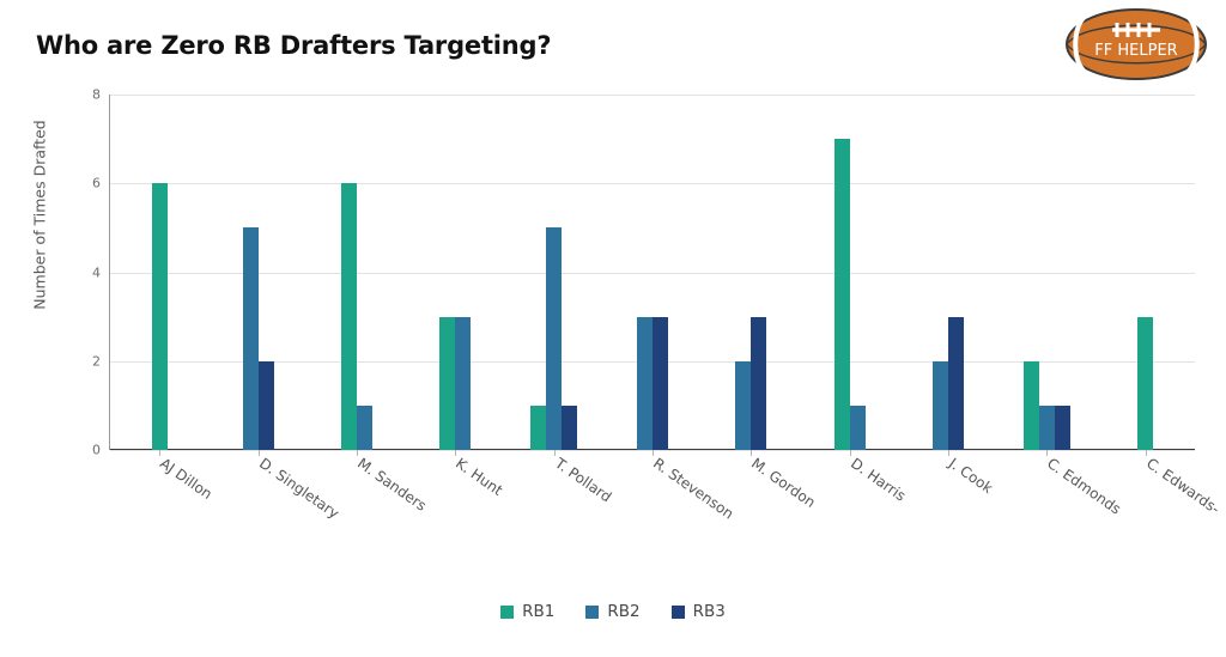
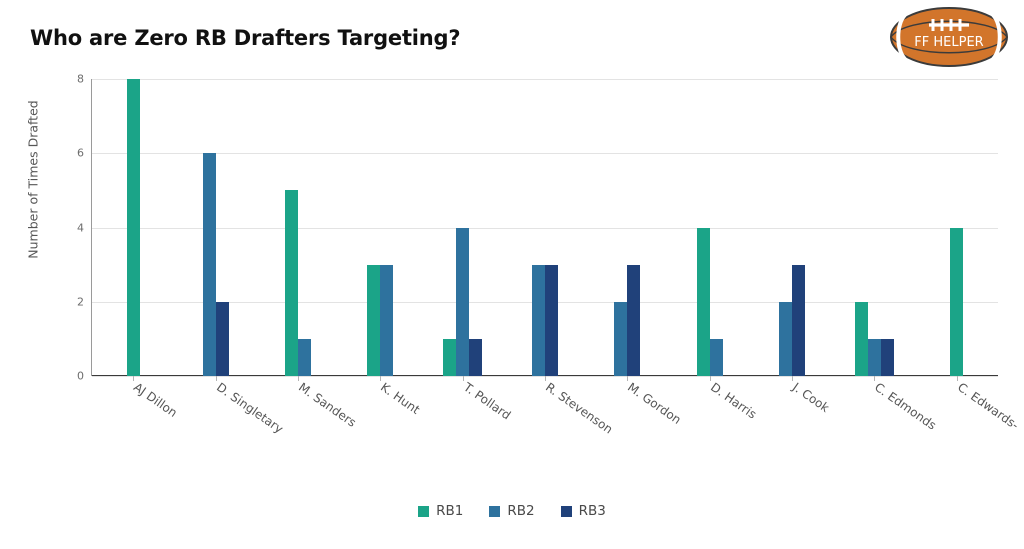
RB1/AJ Dillon: 6 -> 8
RB2/D. Singletary: 5 -> 6
RB1/M. Sanders: 6 -> 5
RB2/T. Pollard: 5 -> 4
RB1/D. Harris: 7 -> 4
RB1/C. Edwards-: 3 -> 4
